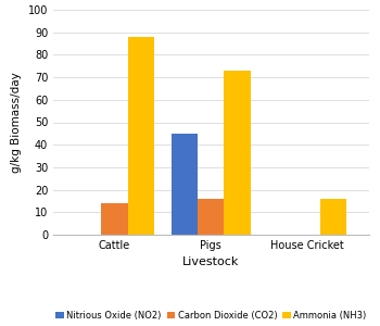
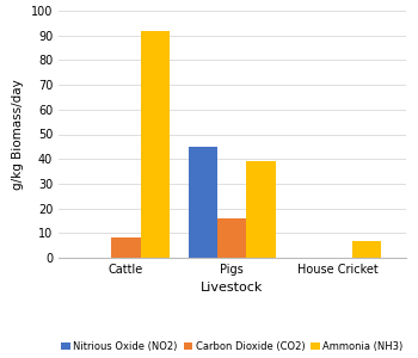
Carbon Dioxide (CO2)/Cattle: 14 -> 8
Ammonia (NH3)/Cattle: 88 -> 92
Ammonia (NH3)/Pigs: 73 -> 39
Ammonia (NH3)/House Cricket: 16 -> 7
